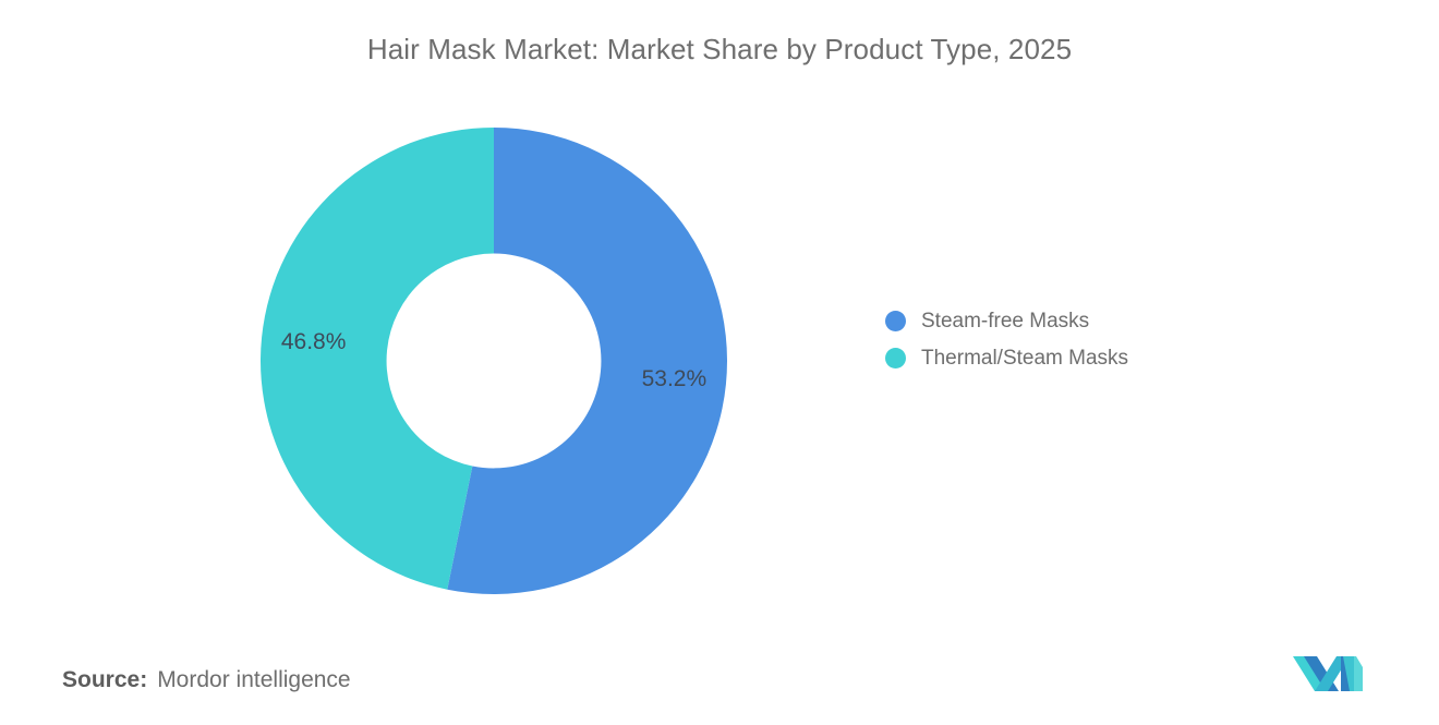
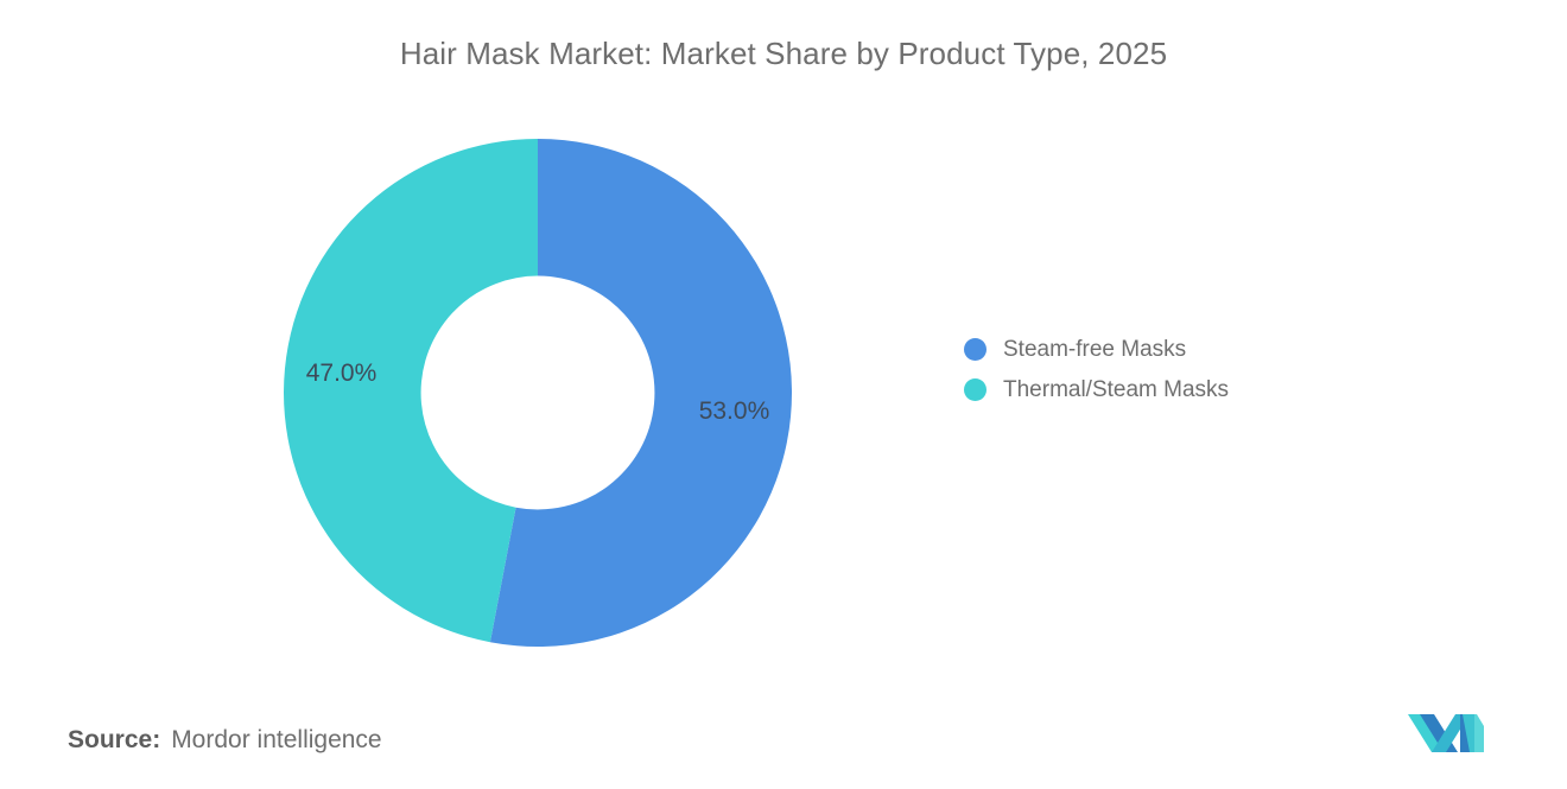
Steam-free Masks: 53.2% -> 53.0%
Thermal/Steam Masks: 46.8% -> 47.0%
